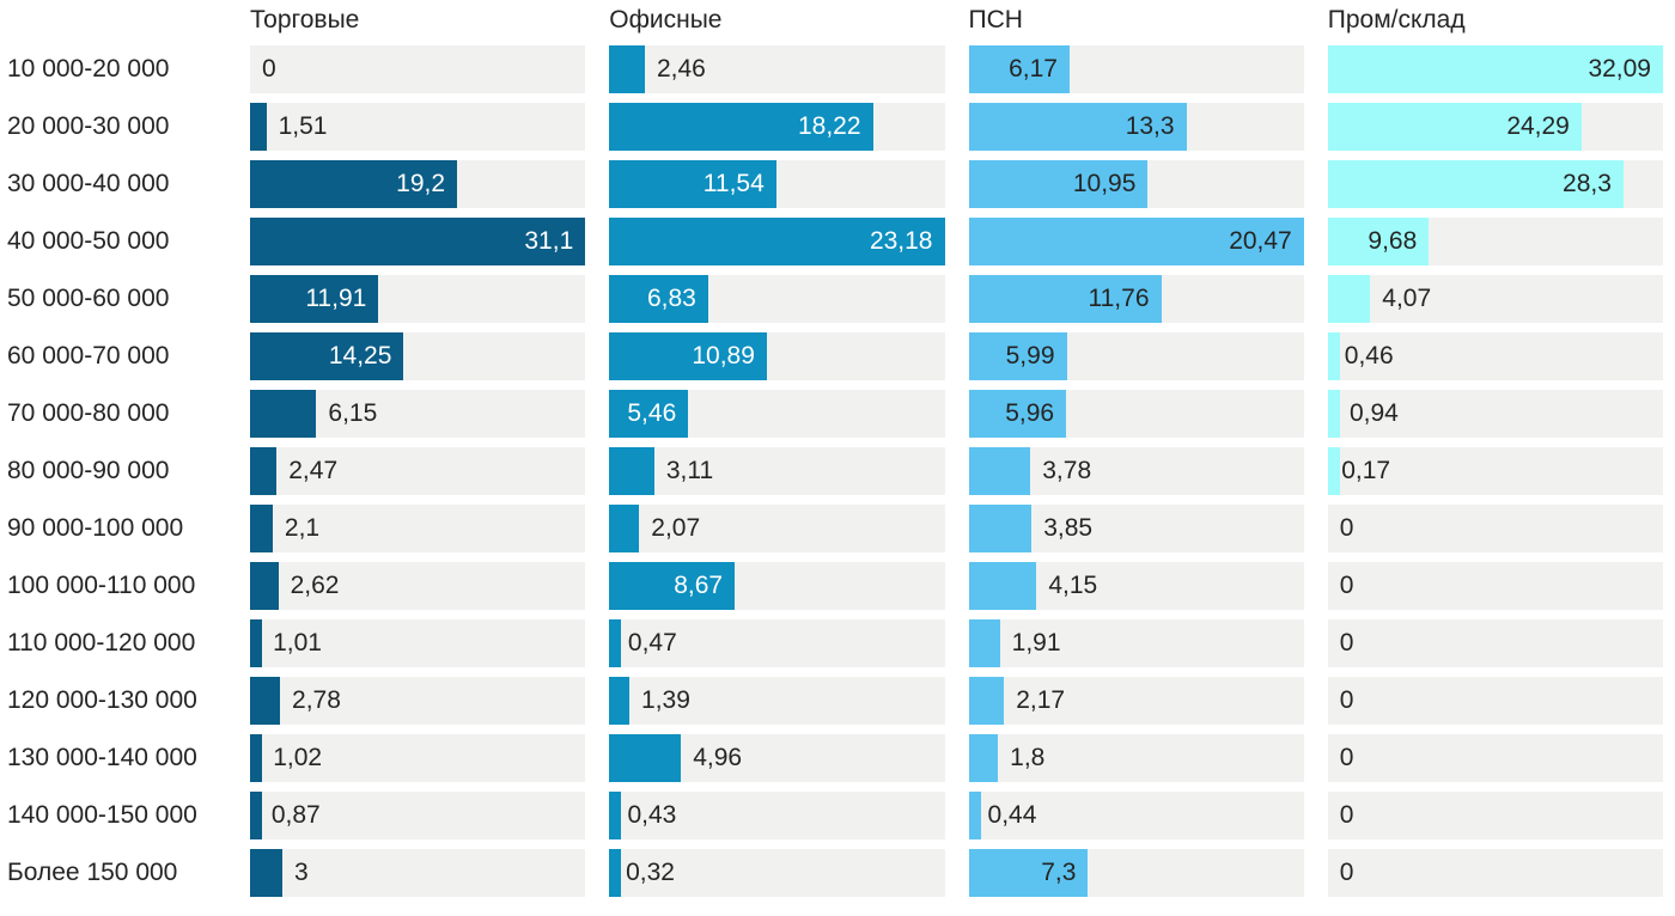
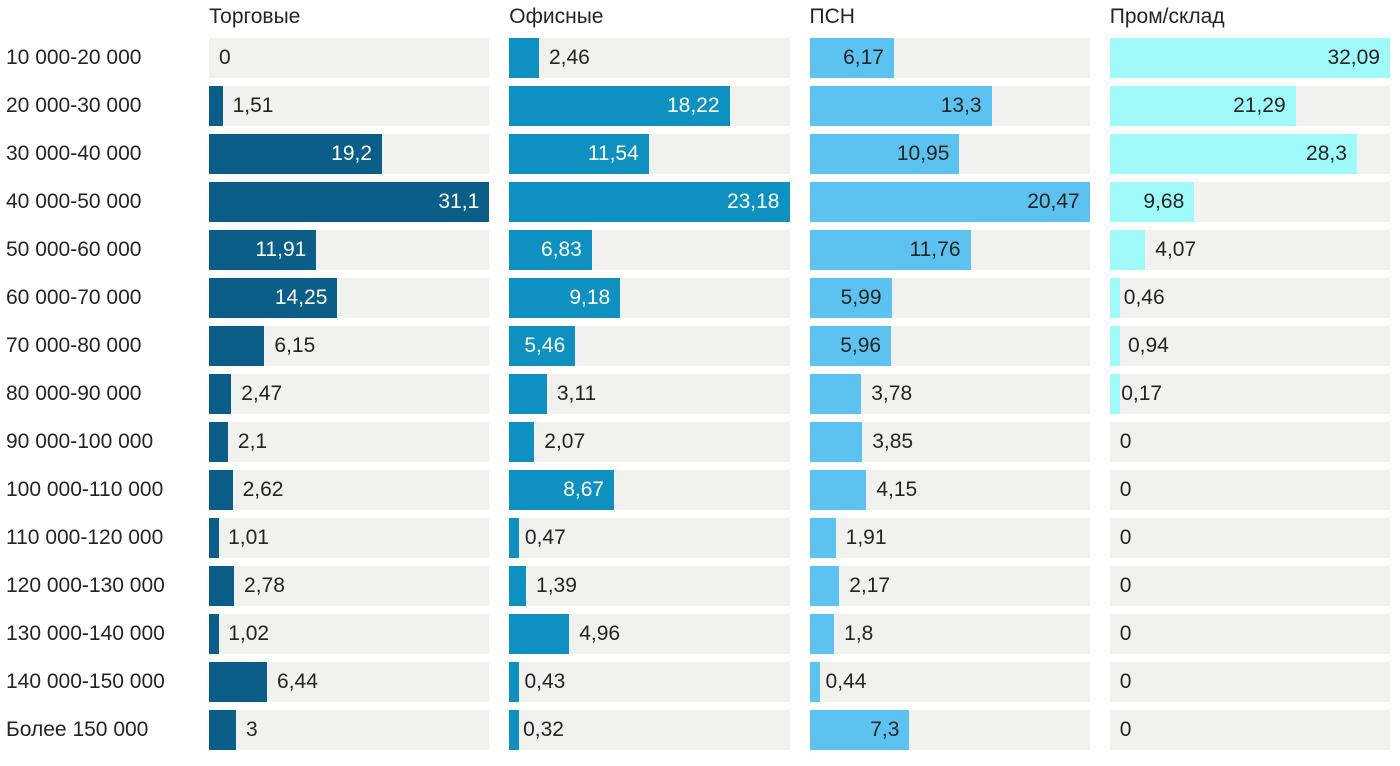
Пром/склад/20 000-30 000: 24,29 -> 21,29
Офисные/60 000-70 000: 10,89 -> 9,18
Торговые/140 000-150 000: 0,87 -> 6,44
